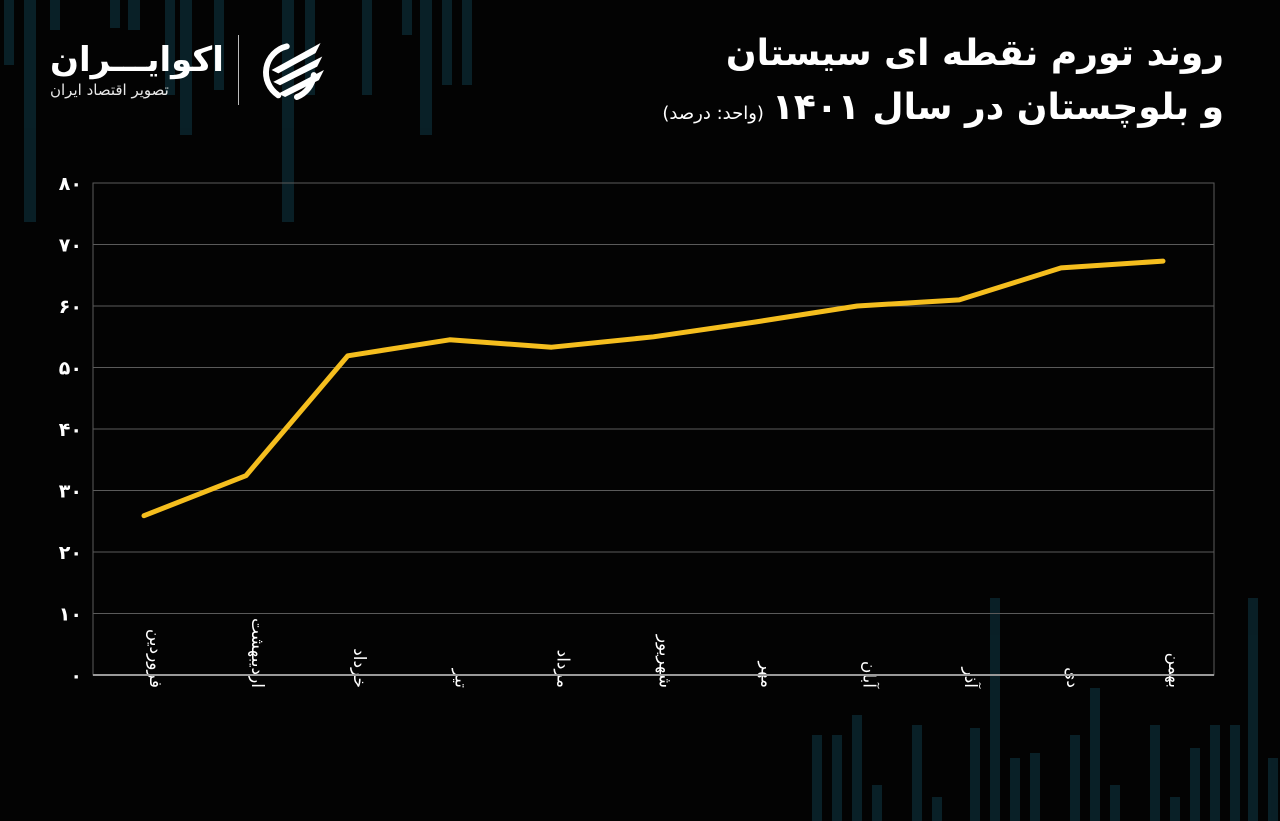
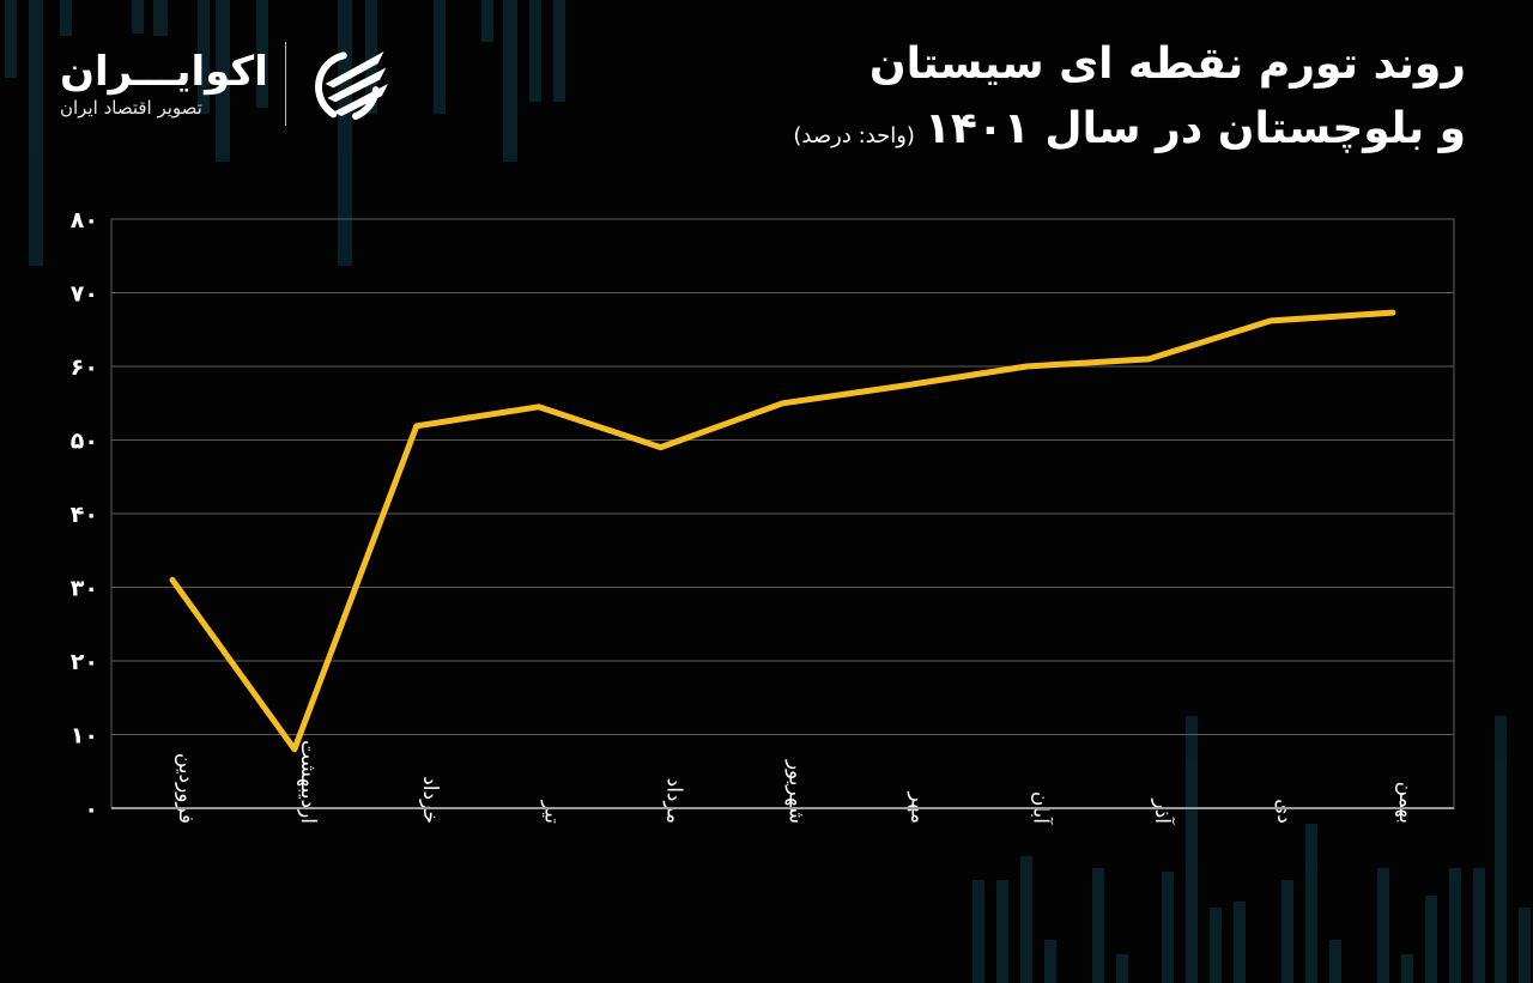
فروردین: 26 -> 31
اردیبهشت: 32 -> 8
مرداد: 53 -> 49
